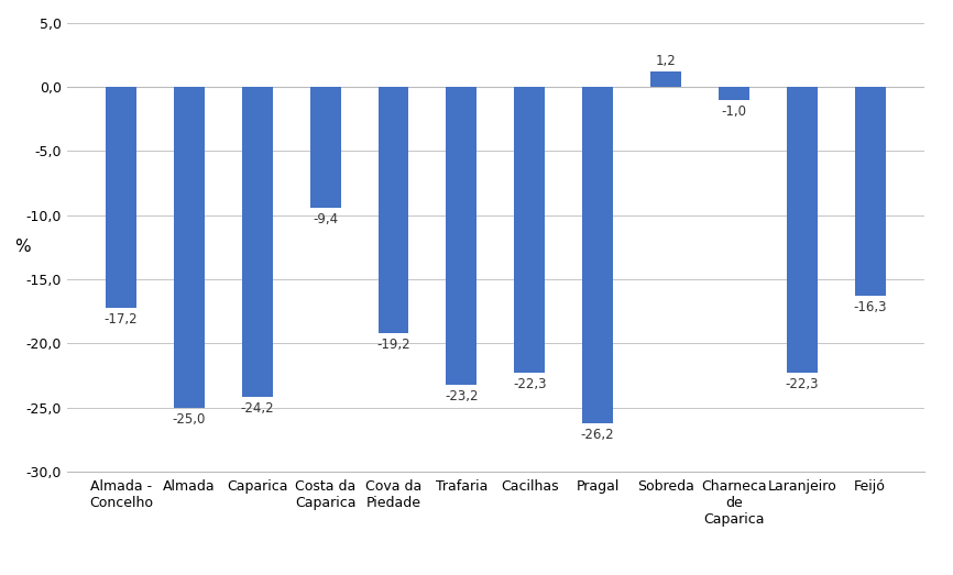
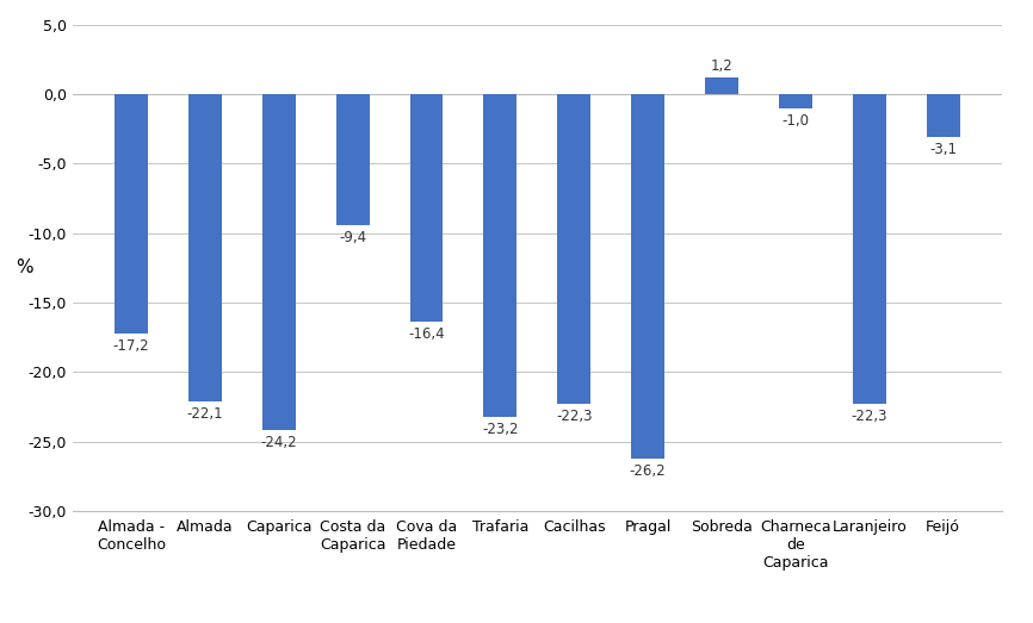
Almada: -25,0 -> -22,1
Cova da Piedade: -19,2 -> -16,4
Feijó: -16,3 -> -3,1
